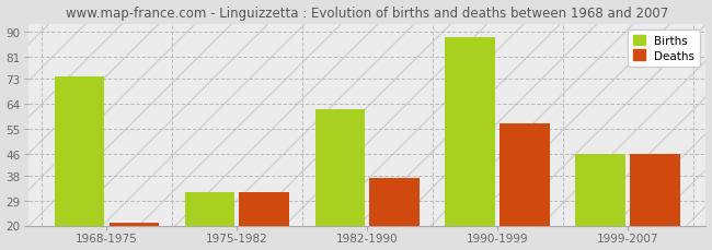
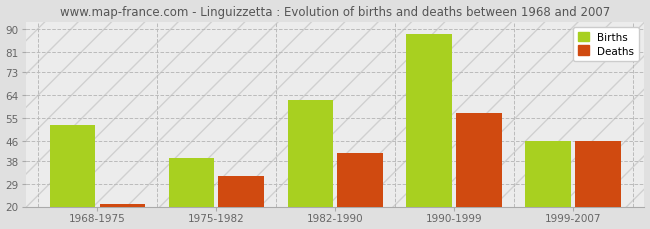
Births/1968-1975: 74 -> 52
Births/1975-1982: 32 -> 39
Deaths/1982-1990: 37 -> 41
